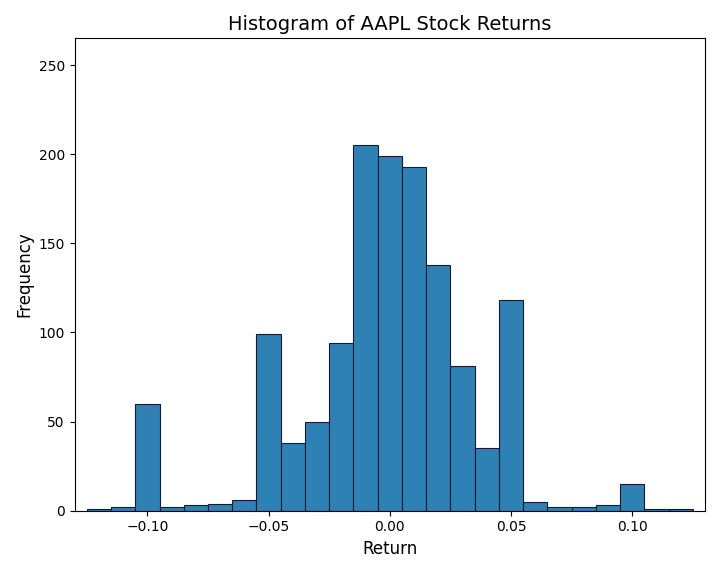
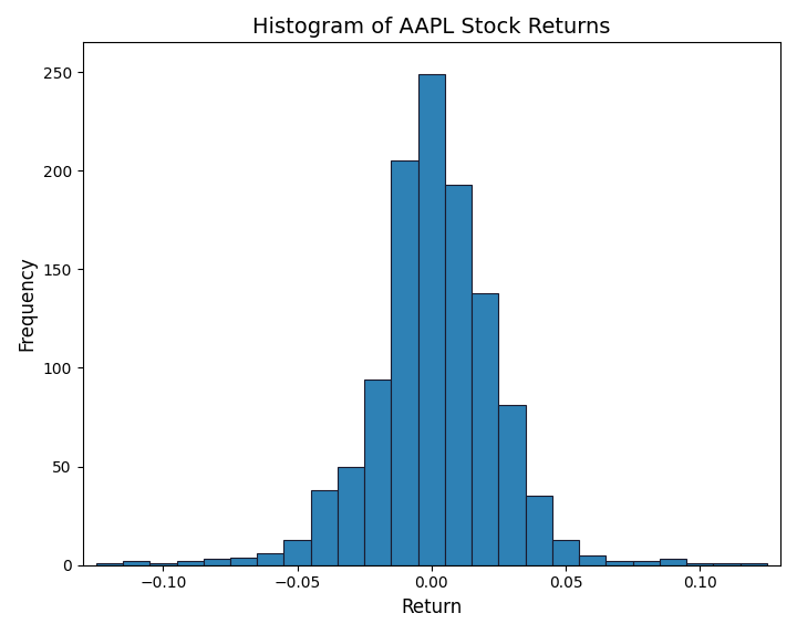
−0.10: 60 -> 1
−0.05: 99 -> 13
0.00: 199 -> 249
0.05: 118 -> 13
0.10: 15 -> 1
